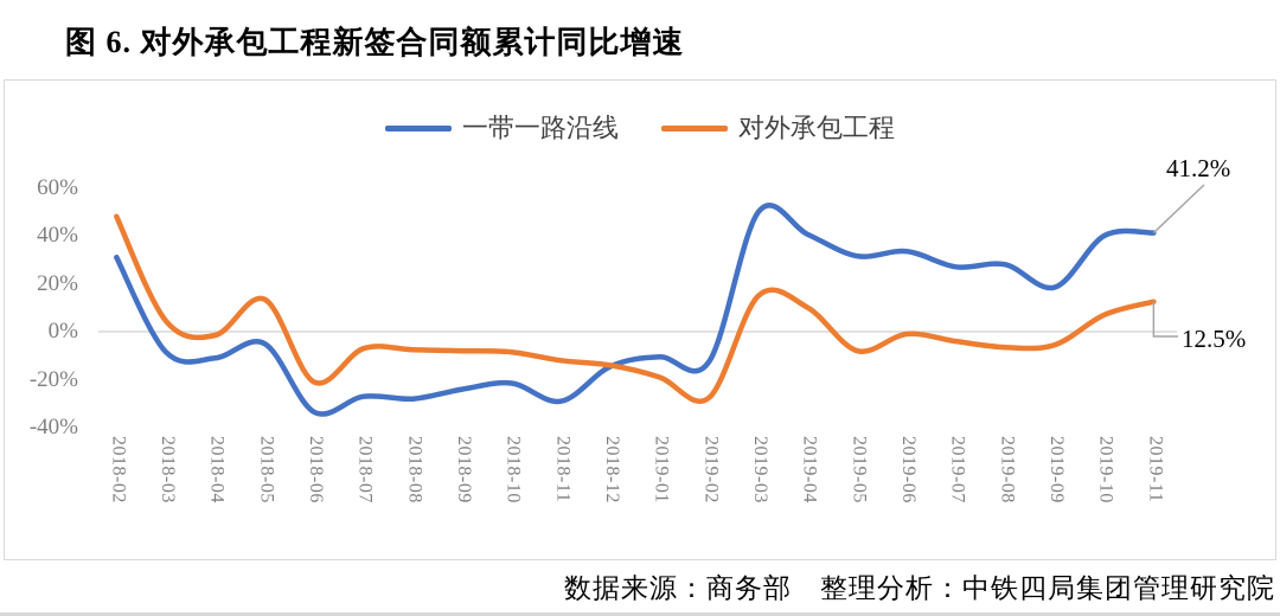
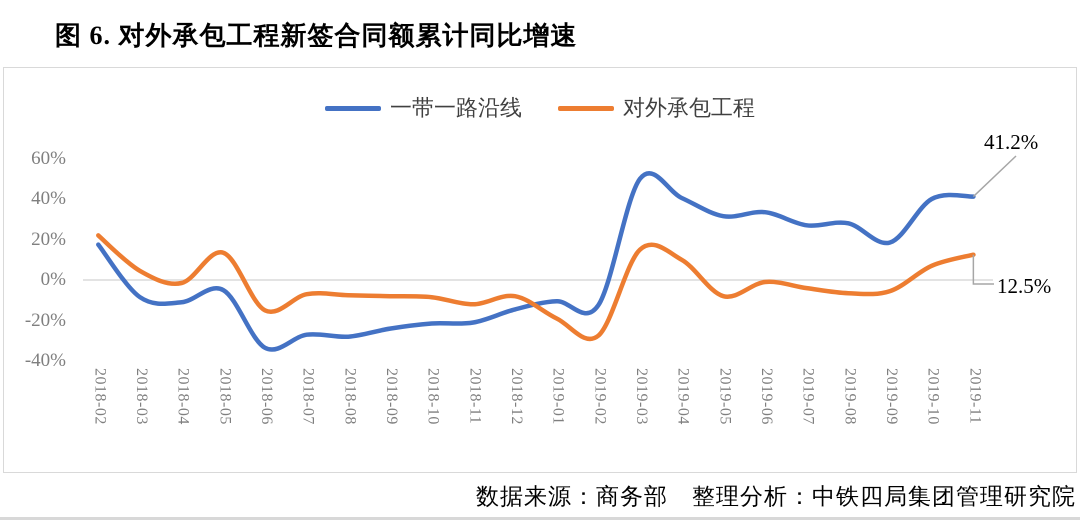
一带一路沿线/2018-02: 31% -> 18%
对外承包工程/2018-02: 48% -> 22%
对外承包工程/2018-06: -21% -> -15%
一带一路沿线/2018-11: -29% -> -21%
对外承包工程/2018-12: -14% -> -8%
